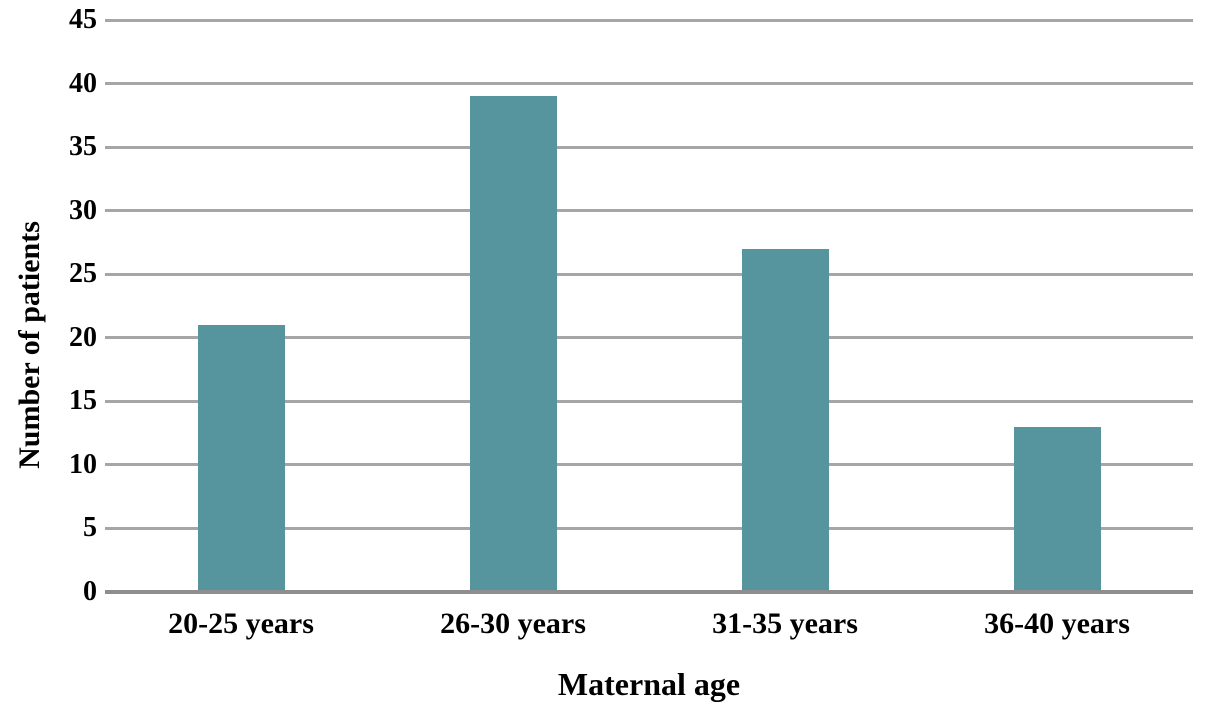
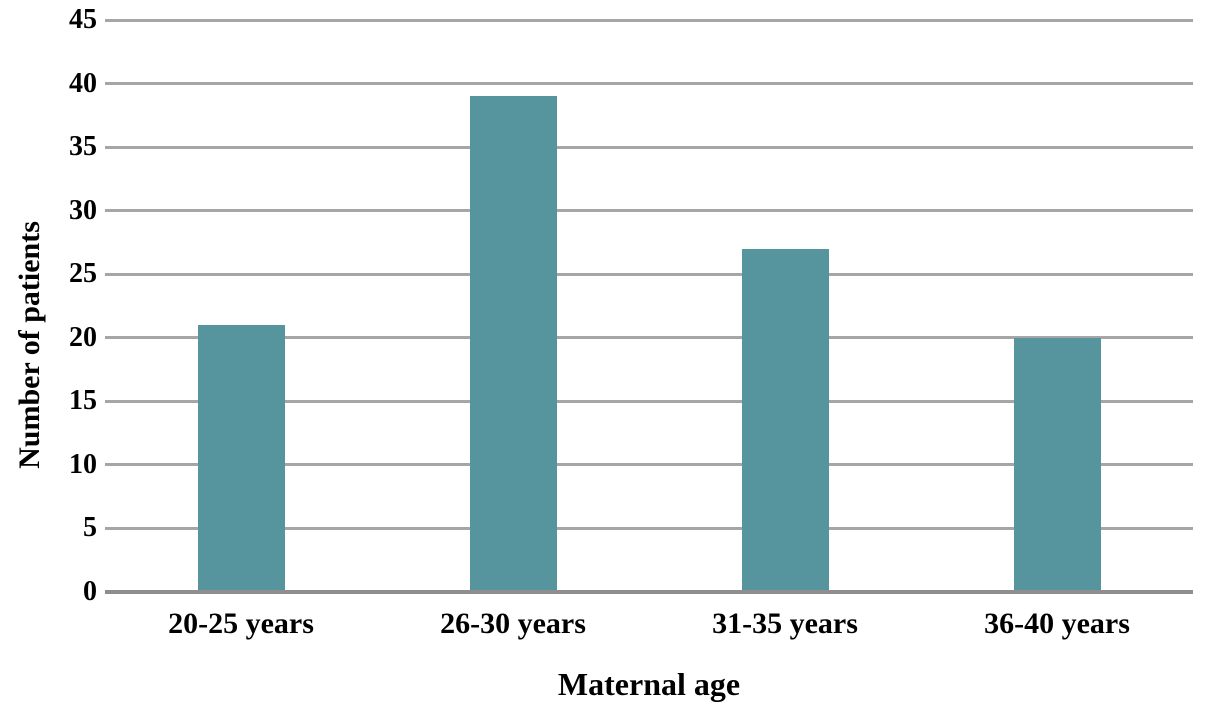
36-40 years: 13 -> 20
